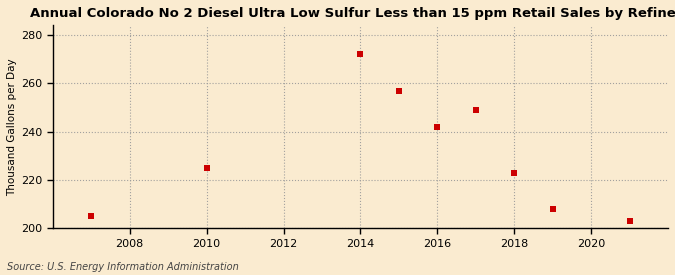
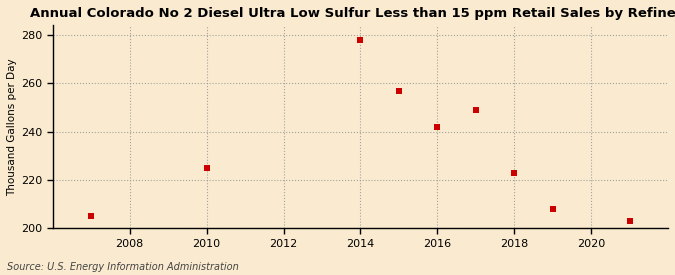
2014: 272 -> 278
